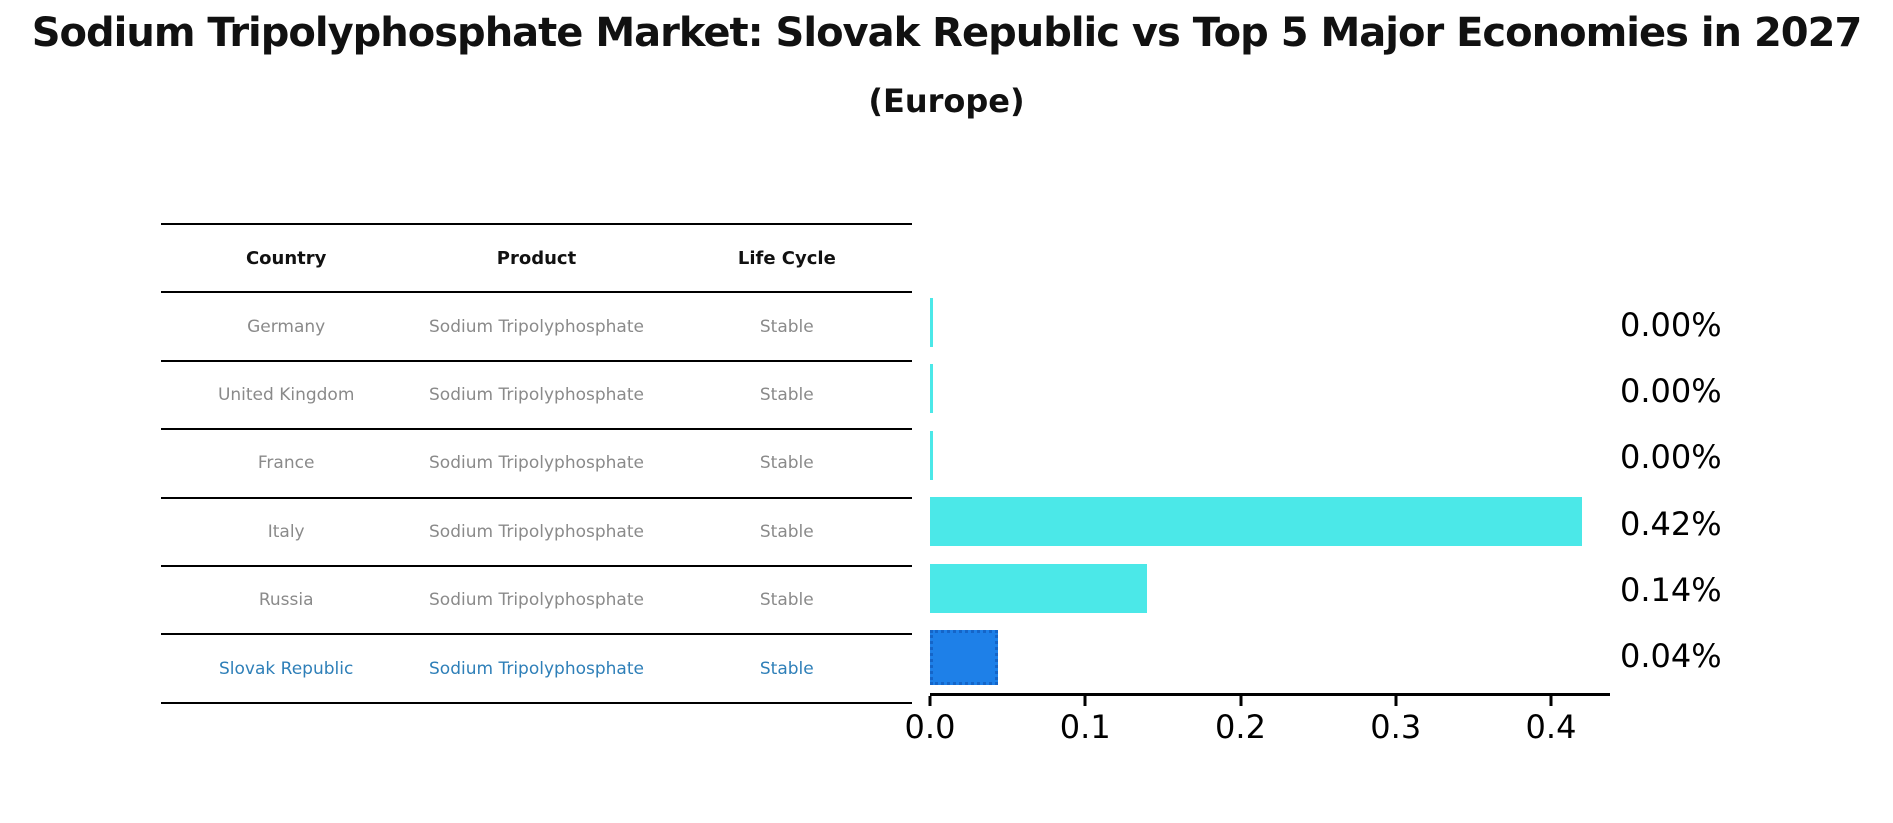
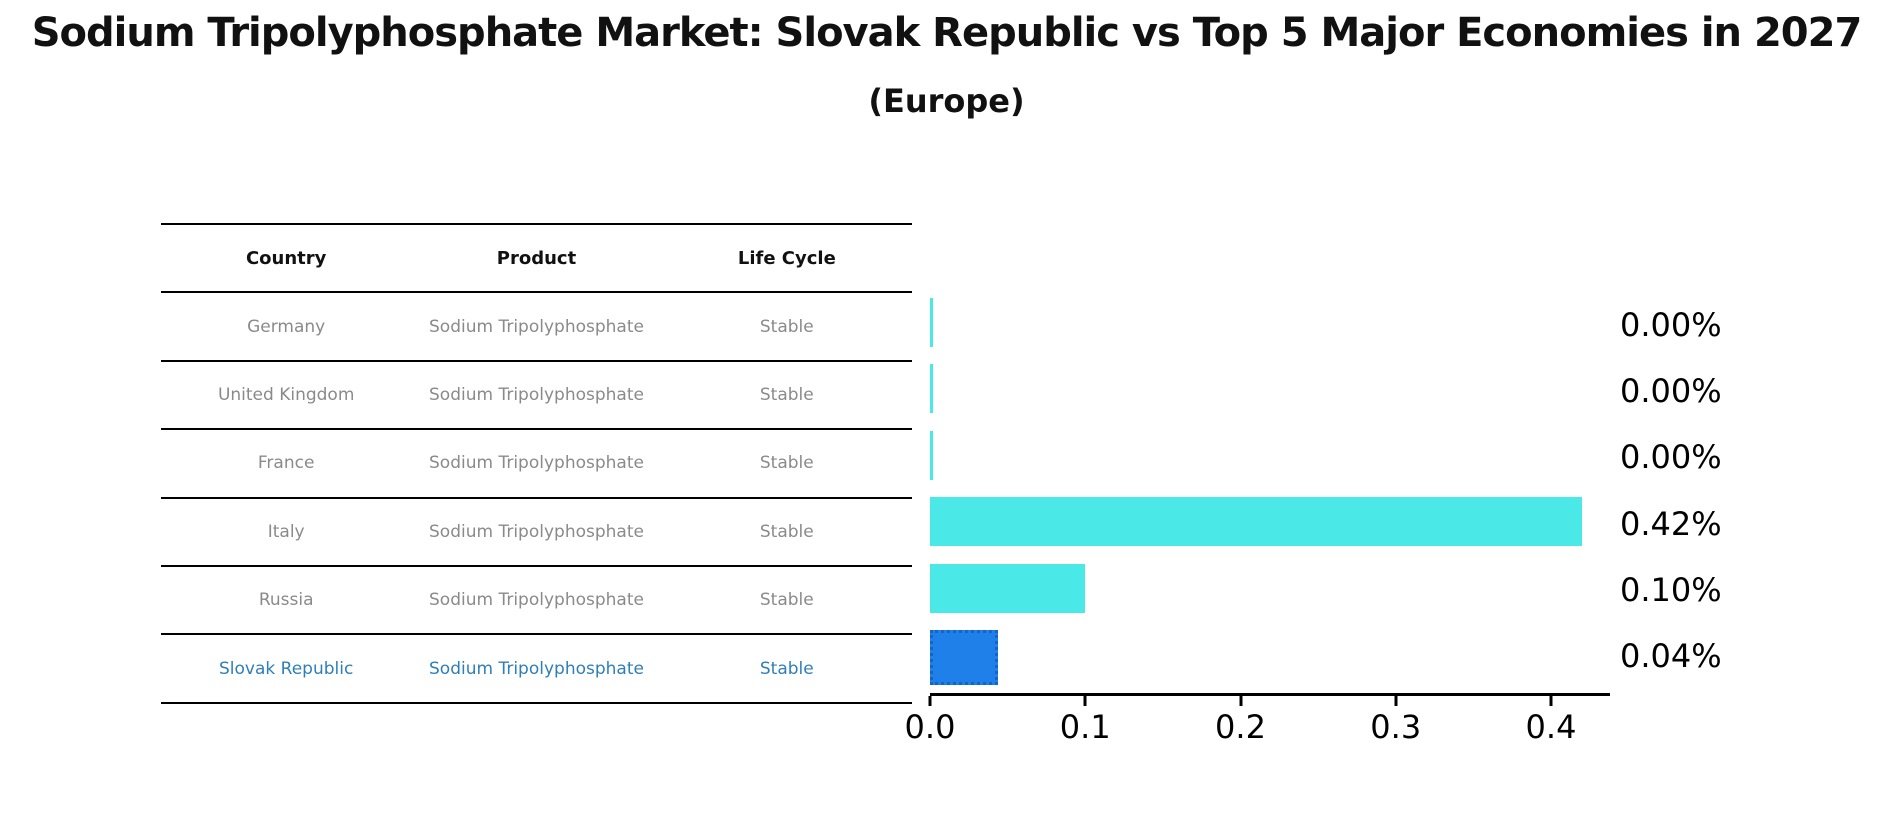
Russia: 0.14% -> 0.10%
